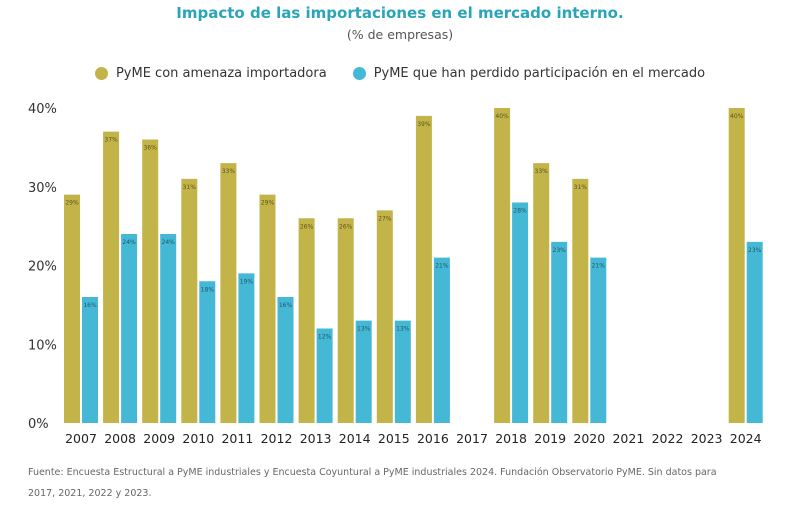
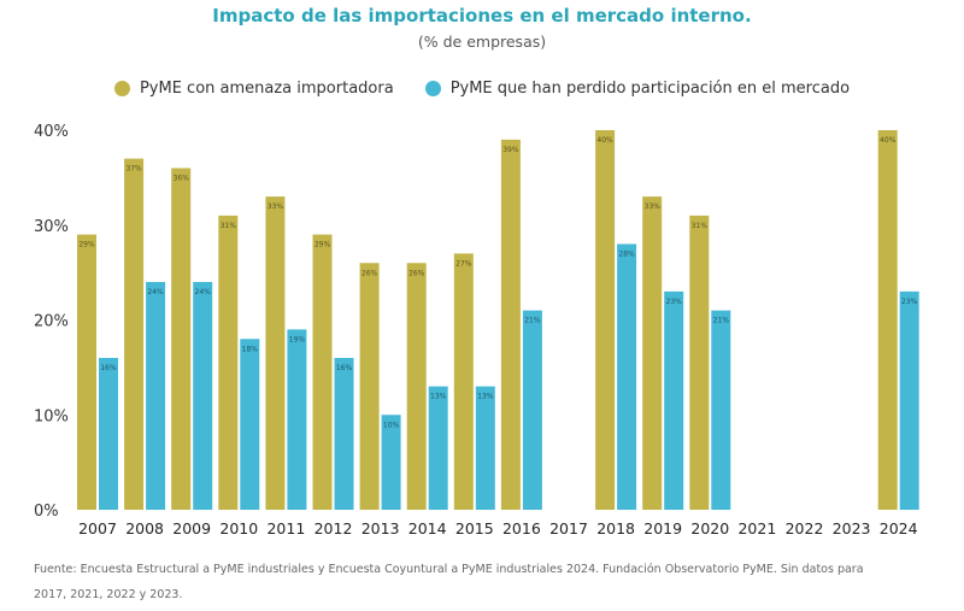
PyME que han perdido participación en el mercado/2013: 12% -> 10%
